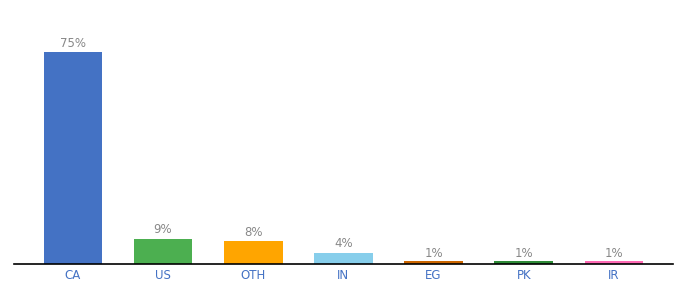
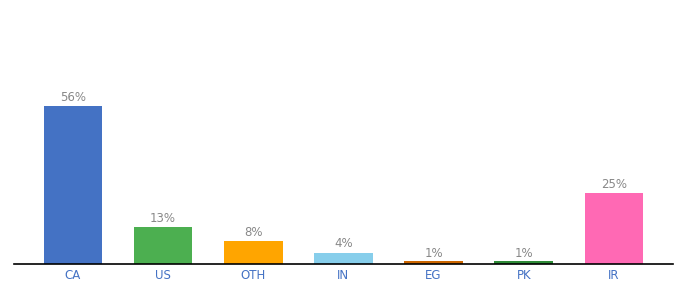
CA: 75% -> 56%
US: 9% -> 13%
IR: 1% -> 25%
